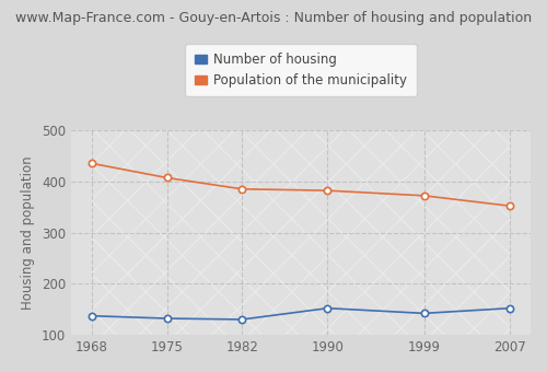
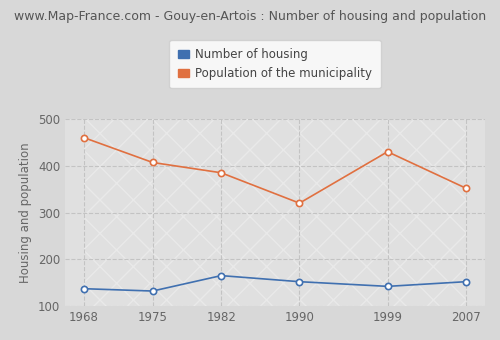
Population of the municipality/1968: 435 -> 460
Number of housing/1982: 130 -> 165
Population of the municipality/1990: 382 -> 320
Population of the municipality/1999: 372 -> 430
